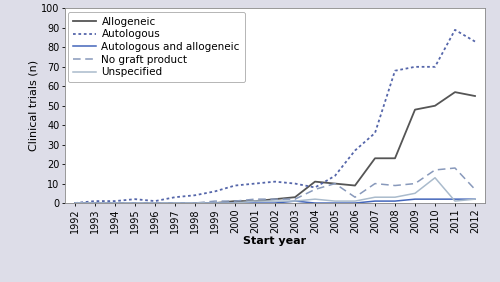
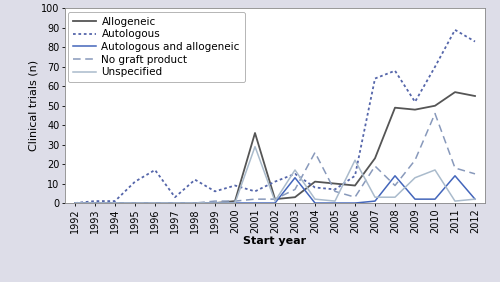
Autologous/1995: 2 -> 11
Autologous/1996: 1 -> 17
Autologous/1998: 4 -> 12
Allogeneic/2001: 1 -> 36
Autologous/2001: 10 -> 6
Unspecified/2001: 1 -> 29
Autologous/2003: 10 -> 15
Autologous and allogeneic/2003: 1 -> 13
No graft product/2003: 2 -> 7
Unspecified/2003: 1 -> 17
No graft product/2004: 7 -> 26
Autologous/2005: 14 -> 7
No graft product/2005: 10 -> 6
Autologous/2006: 27 -> 14
Unspecified/2006: 1 -> 22
Autologous/2007: 36 -> 64
No graft product/2007: 10 -> 19
Allogeneic/2008: 23 -> 49
Autologous and allogeneic/2008: 1 -> 14
Autologous/2009: 70 -> 52
No graft product/2009: 10 -> 22
Unspecified/2009: 5 -> 13
No graft product/2010: 17 -> 46
Unspecified/2010: 13 -> 17
Autologous and allogeneic/2011: 2 -> 14
No graft product/2012: 7 -> 15
